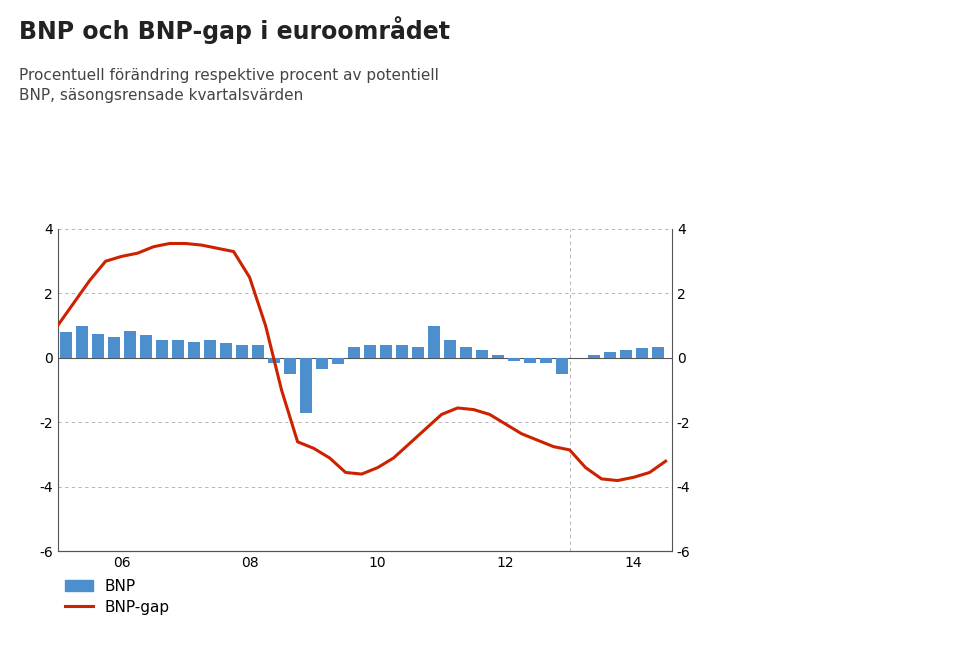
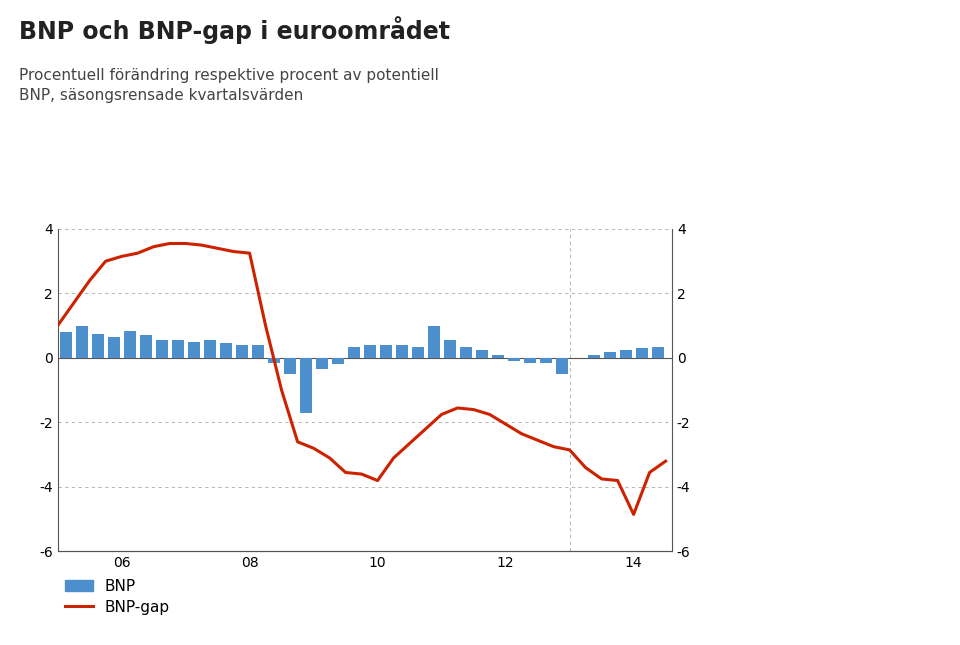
BNP-gap/08: 2.50 -> 3.25
BNP-gap/10: -3.40 -> -3.80
BNP-gap/14: -3.70 -> -4.85
